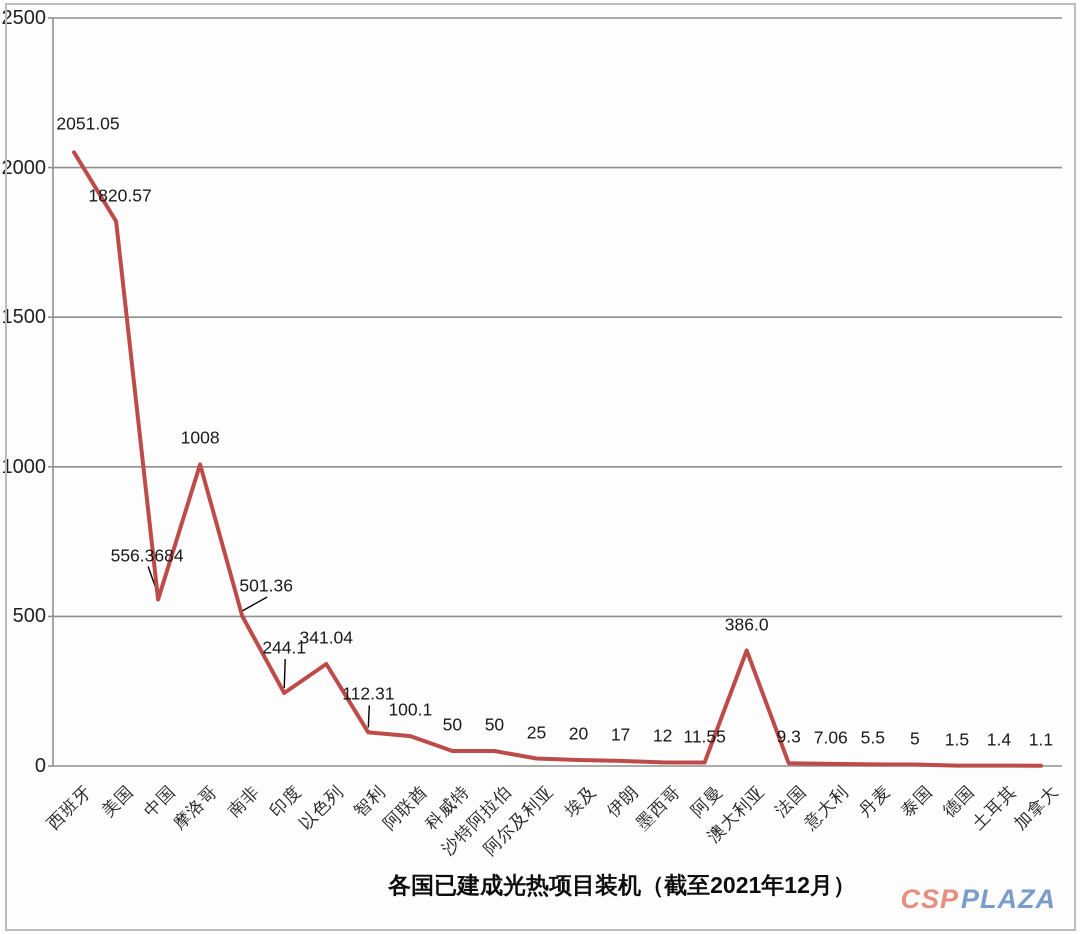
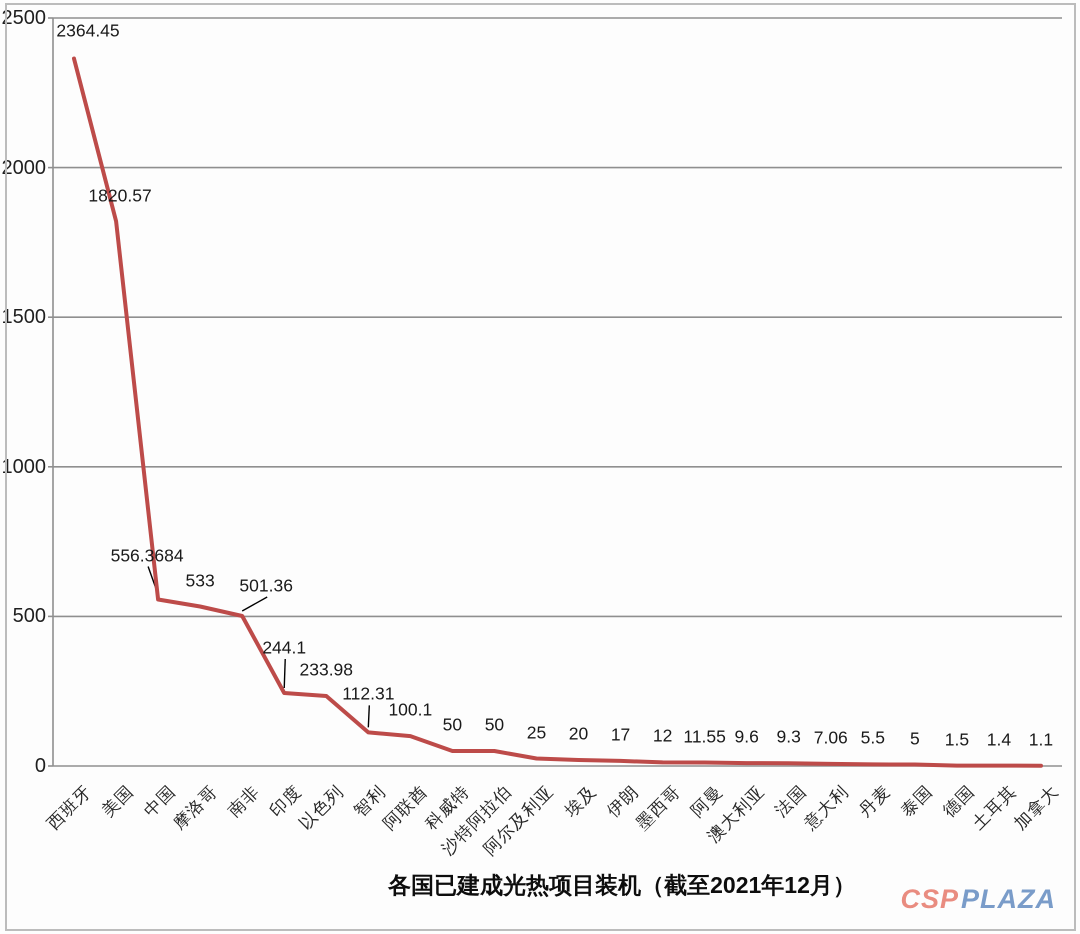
西班牙: 2051.05 -> 2364.45
摩洛哥: 1008 -> 533
以色列: 341.04 -> 233.98
澳大利亚: 386.0 -> 9.6
